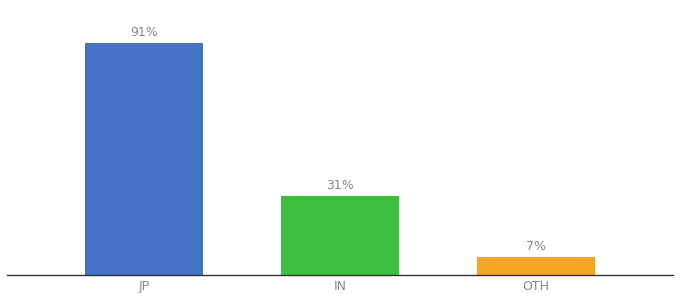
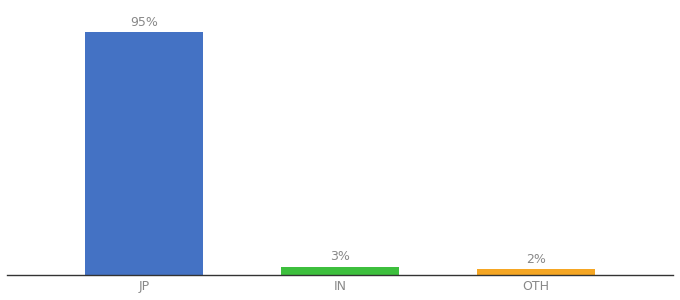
JP: 91% -> 95%
IN: 31% -> 3%
OTH: 7% -> 2%
